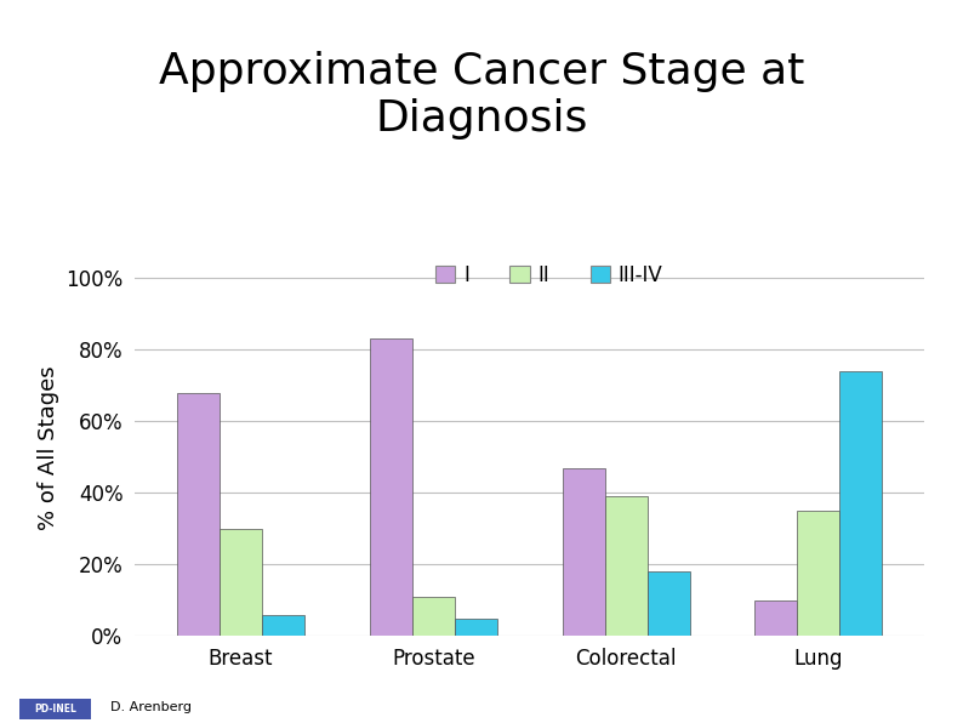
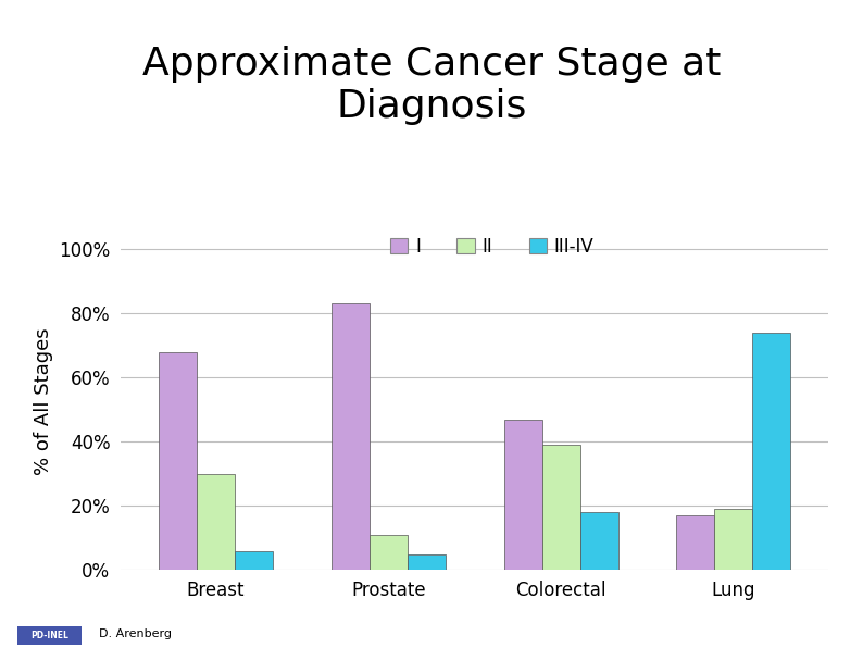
I/Lung: 10% -> 17%
II/Lung: 35% -> 19%
